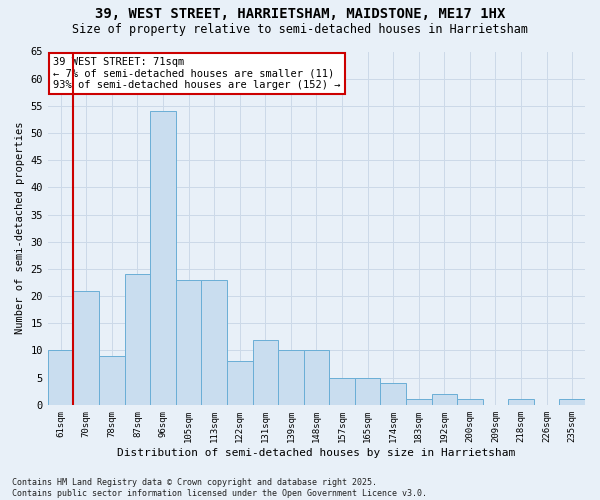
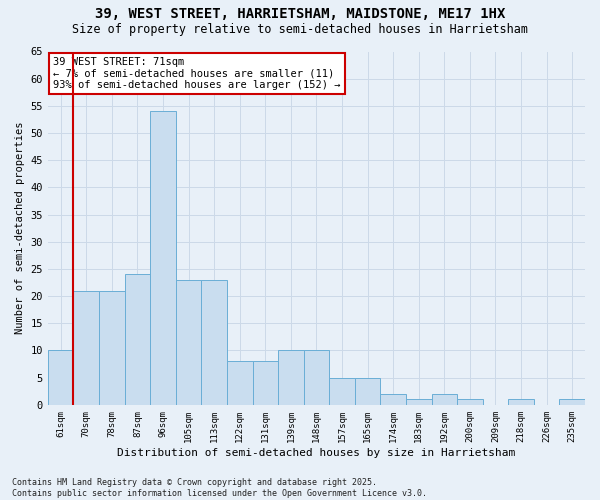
78sqm: 9 -> 21
131sqm: 12 -> 8
174sqm: 4 -> 2
